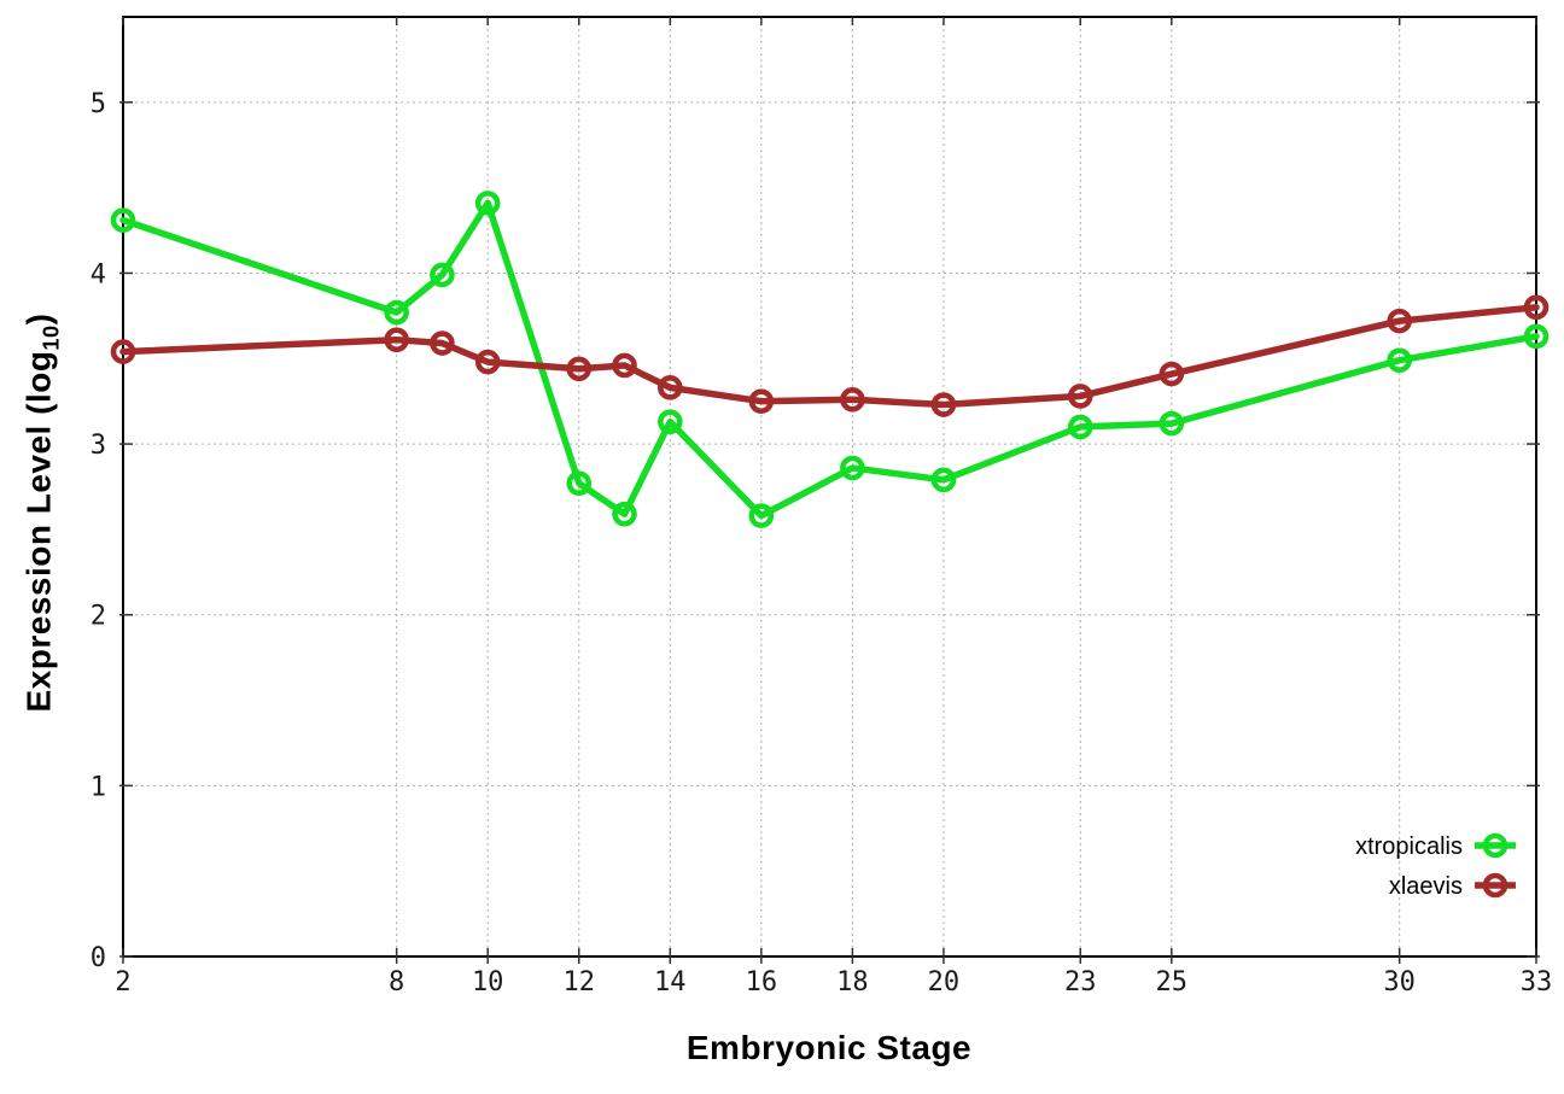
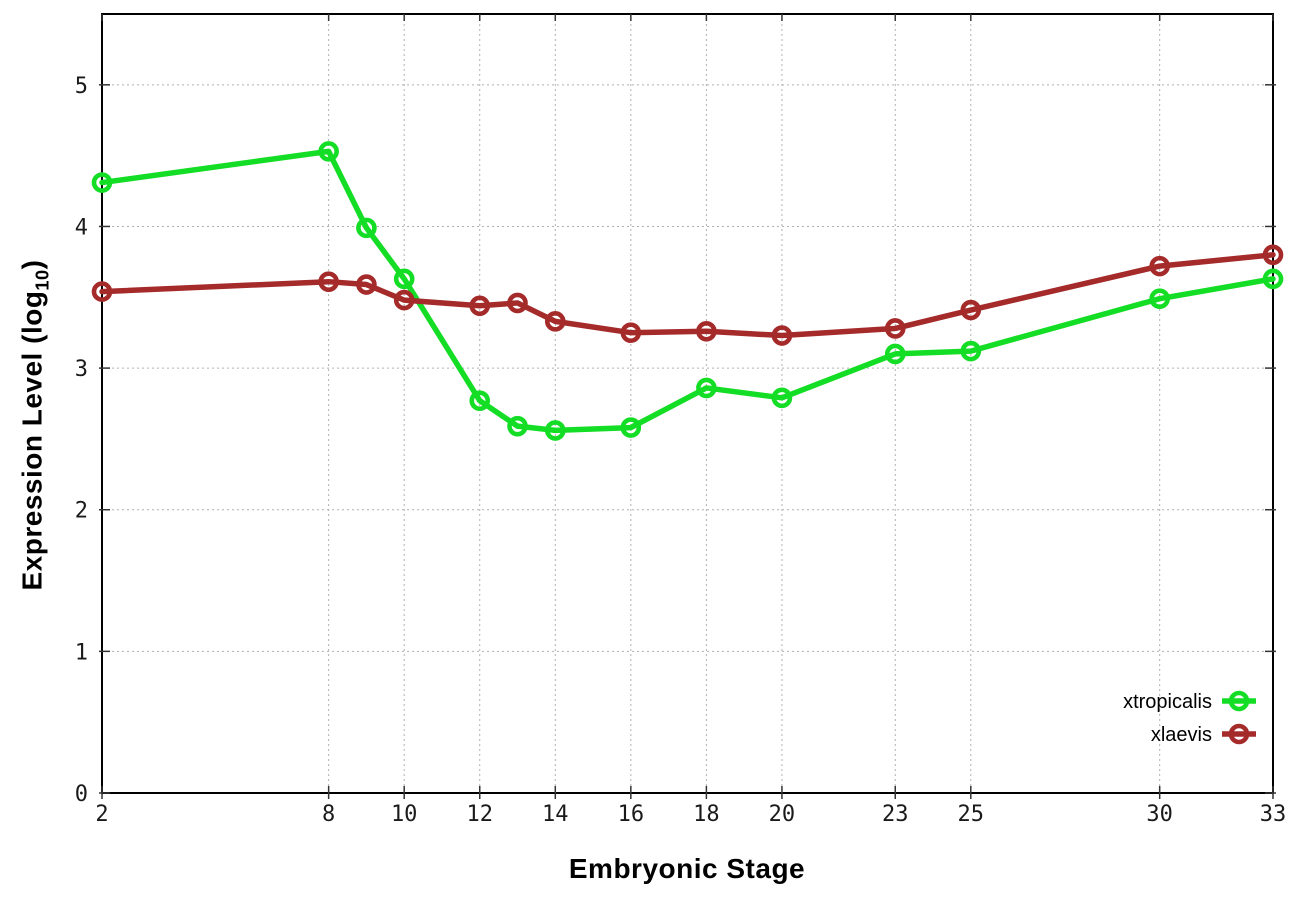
xtropicalis/8: 3.77 -> 4.53
xtropicalis/10: 4.41 -> 3.63
xtropicalis/14: 3.13 -> 2.56
